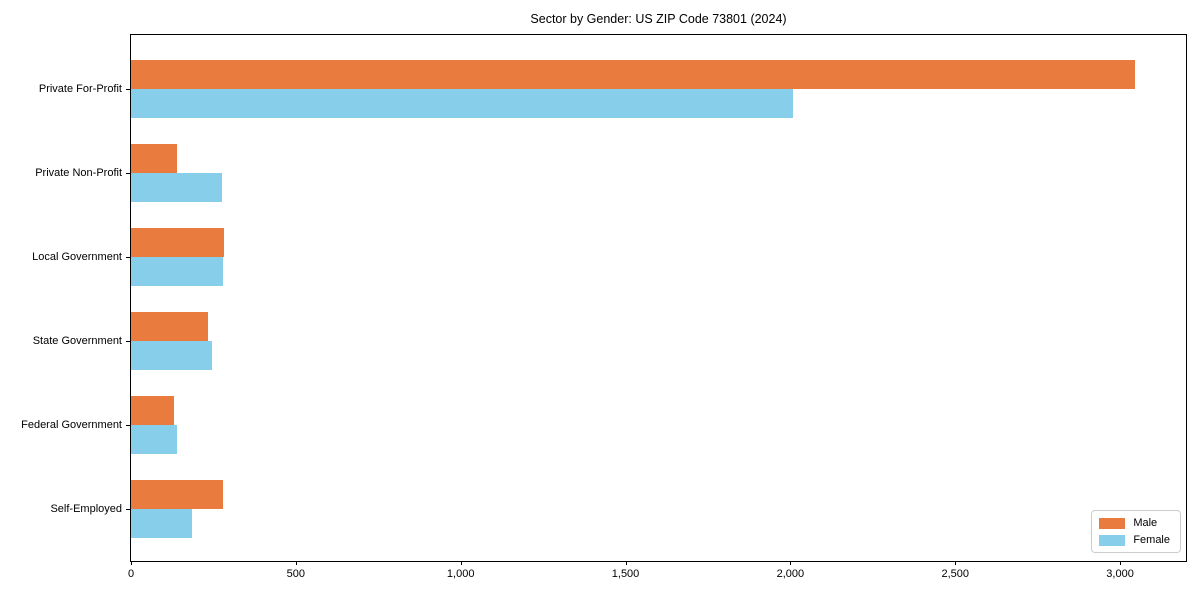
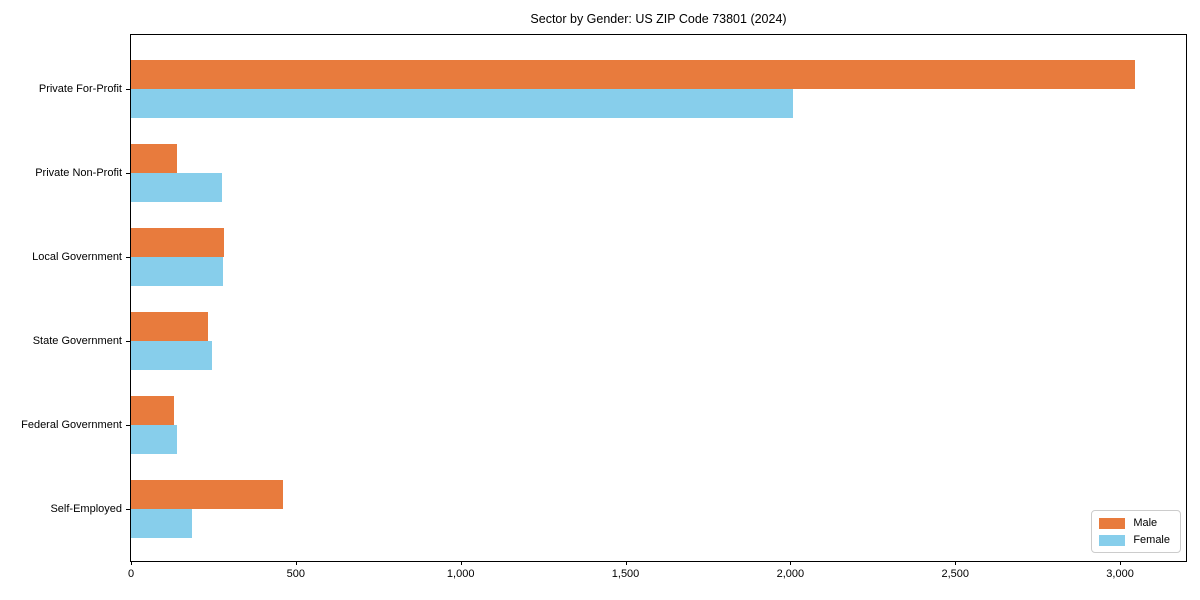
Male/Self-Employed: 280 -> 460
